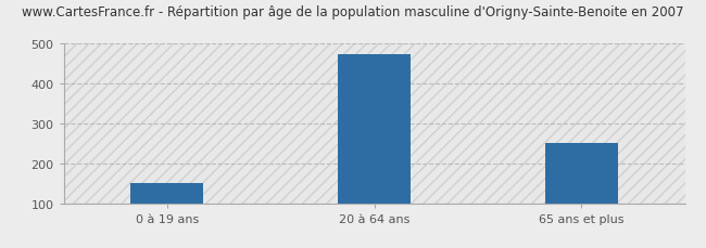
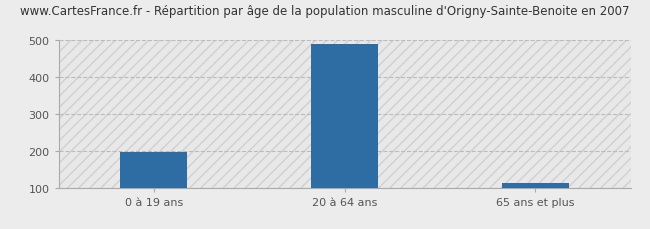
0 à 19 ans: 150 -> 196
20 à 64 ans: 475 -> 491
65 ans et plus: 250 -> 112
